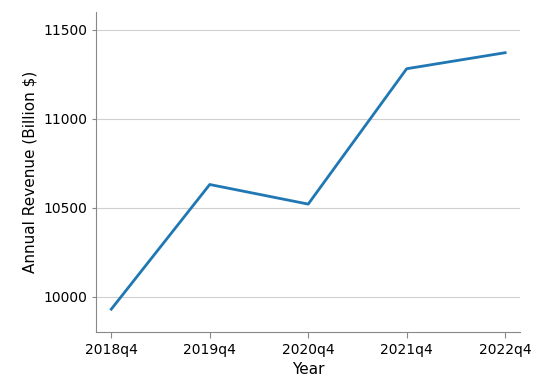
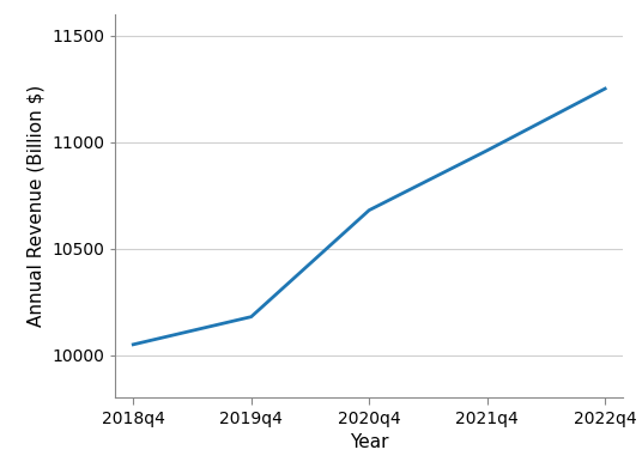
2018q4: 9930 -> 10050
2019q4: 10630 -> 10180
2020q4: 10520 -> 10680
2021q4: 11280 -> 10960
2022q4: 11370 -> 11250
